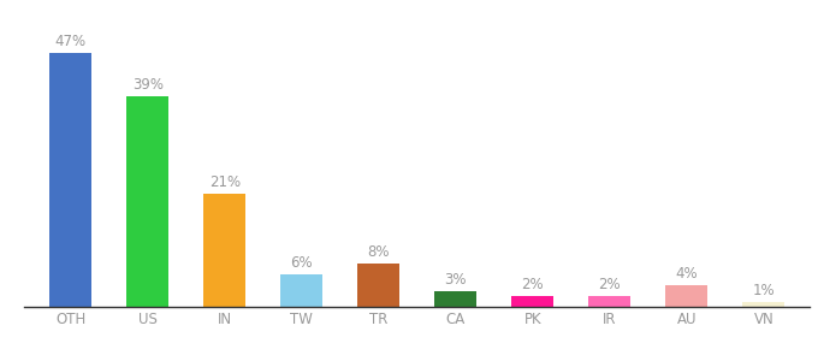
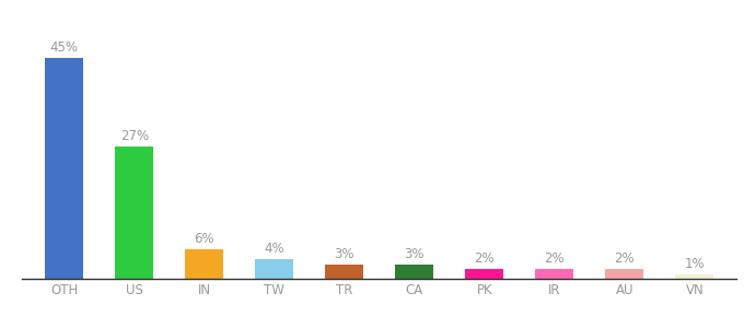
OTH: 47% -> 45%
US: 39% -> 27%
IN: 21% -> 6%
TW: 6% -> 4%
TR: 8% -> 3%
AU: 4% -> 2%
